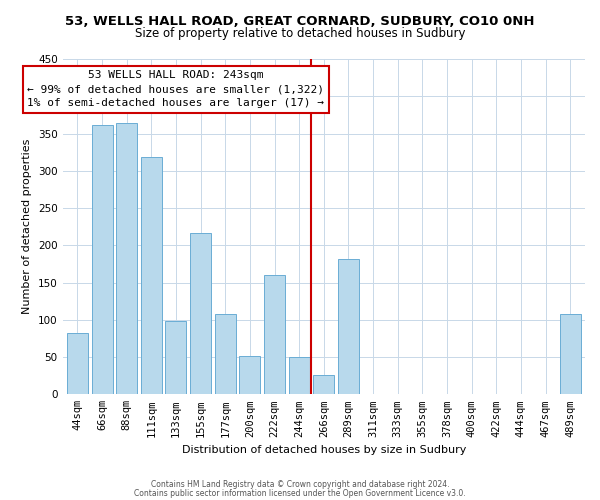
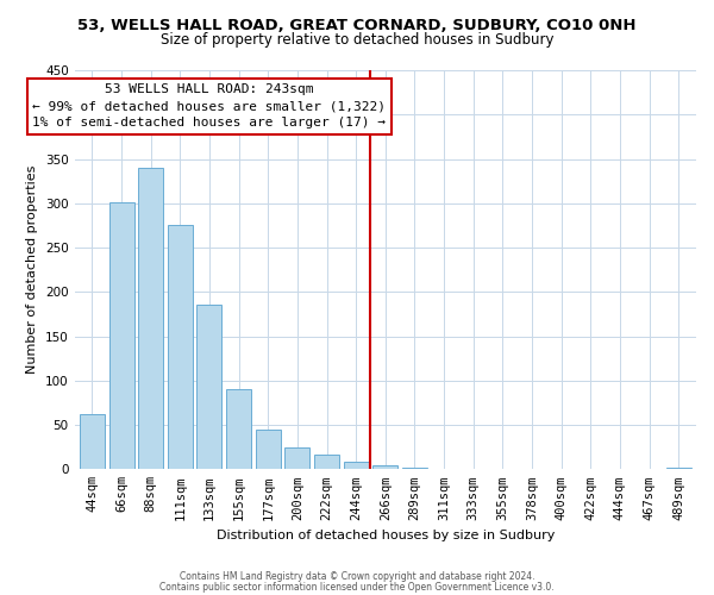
44sqm: 82 -> 62
66sqm: 362 -> 301
88sqm: 364 -> 340
111sqm: 318 -> 275
133sqm: 98 -> 185
155sqm: 216 -> 90
177sqm: 108 -> 45
200sqm: 52 -> 24
222sqm: 160 -> 16
244sqm: 50 -> 8
266sqm: 26 -> 4
289sqm: 182 -> 2
489sqm: 108 -> 2
